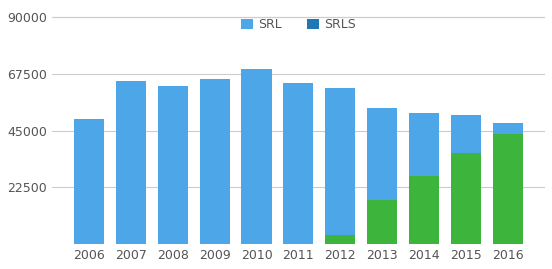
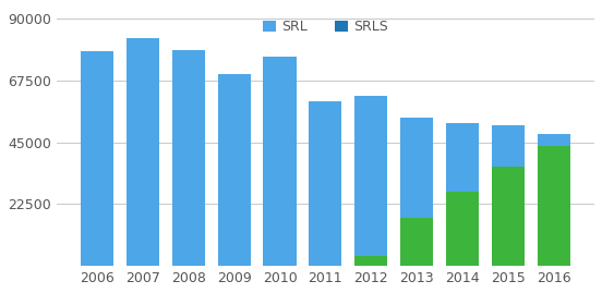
SRL/2006: 49500 -> 78000
SRL/2007: 64500 -> 83000
SRL/2008: 62500 -> 78500
SRL/2009: 65500 -> 70000
SRL/2010: 69500 -> 76000
SRL/2011: 64000 -> 60000
